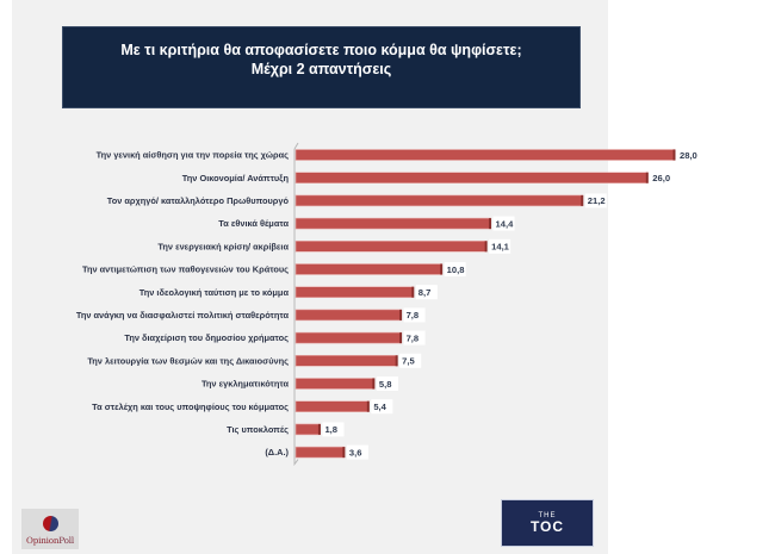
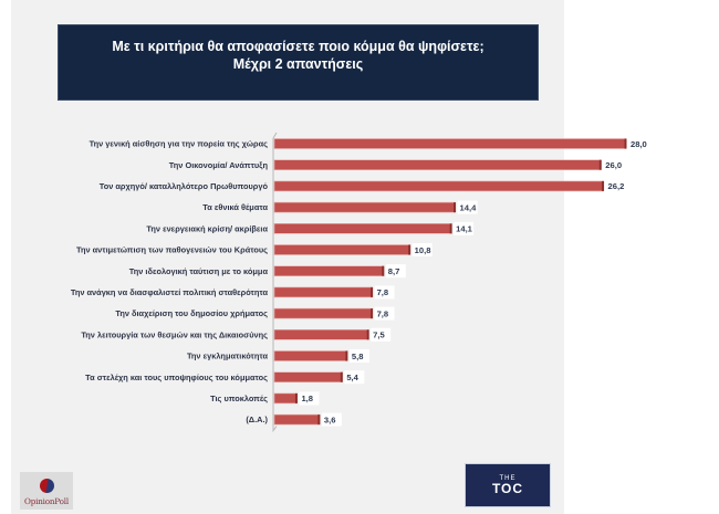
Τον αρχηγό/ καταλληλότερο Πρωθυπουργό: 21,2 -> 26,2
